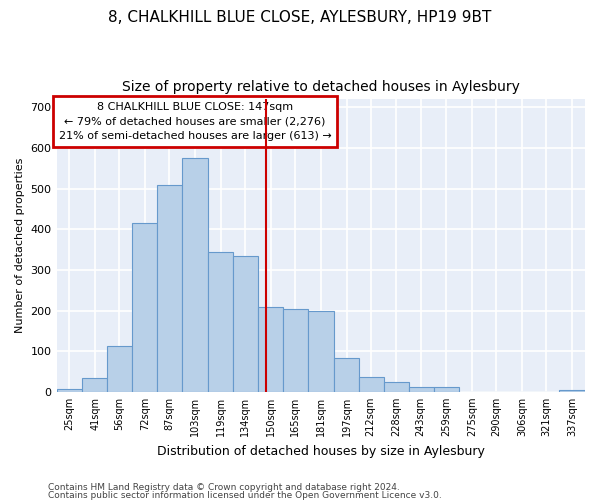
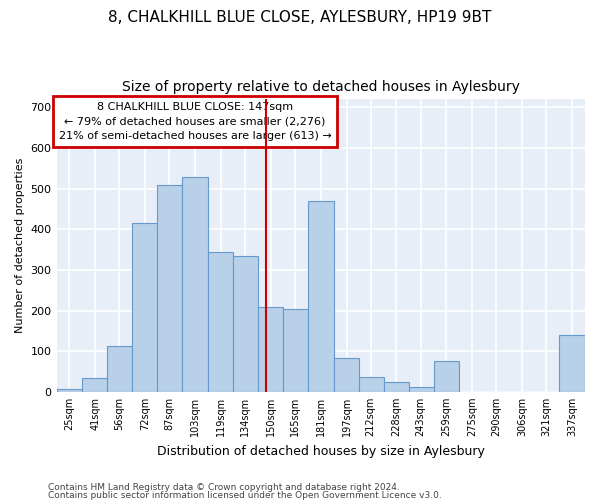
103sqm: 575 -> 530
181sqm: 200 -> 470
259sqm: 13 -> 75
337sqm: 5 -> 140
